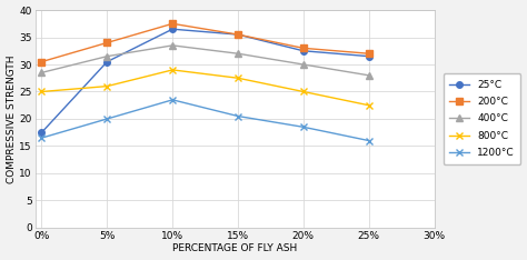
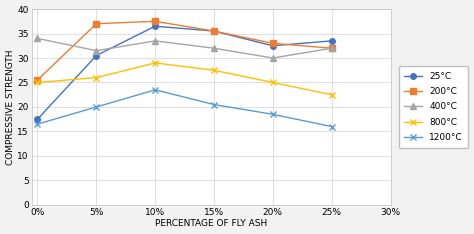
200°C/0%: 30.5 -> 25.5
400°C/0%: 28.5 -> 34.0
200°C/5%: 34.0 -> 37.0
25°C/25%: 31.5 -> 33.5
400°C/25%: 28.0 -> 32.0
